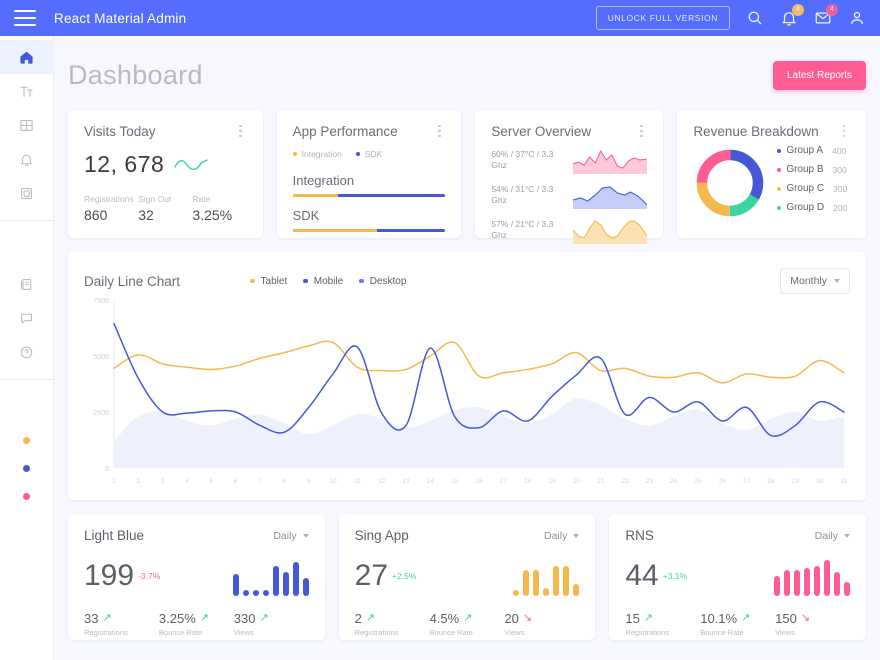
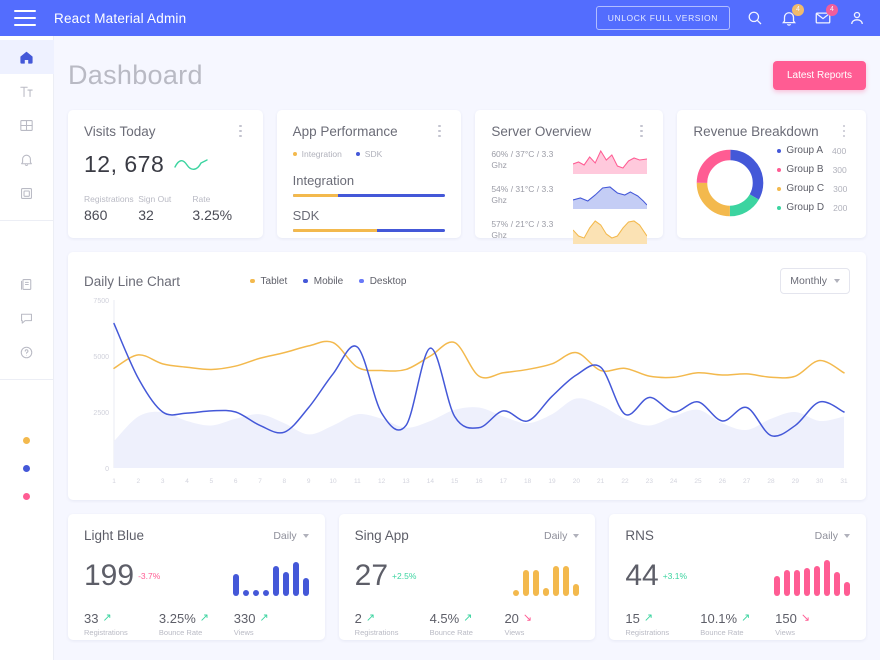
Mobile/21: 4900 -> 4500
Tablet/26: 3800 -> 4200
